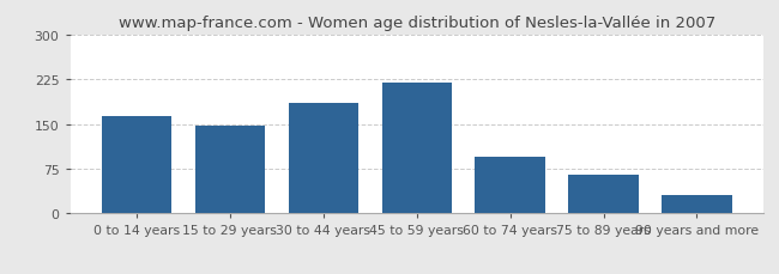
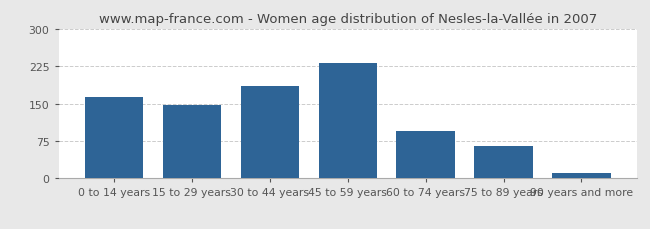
45 to 59 years: 220 -> 232
90 years and more: 30 -> 10
